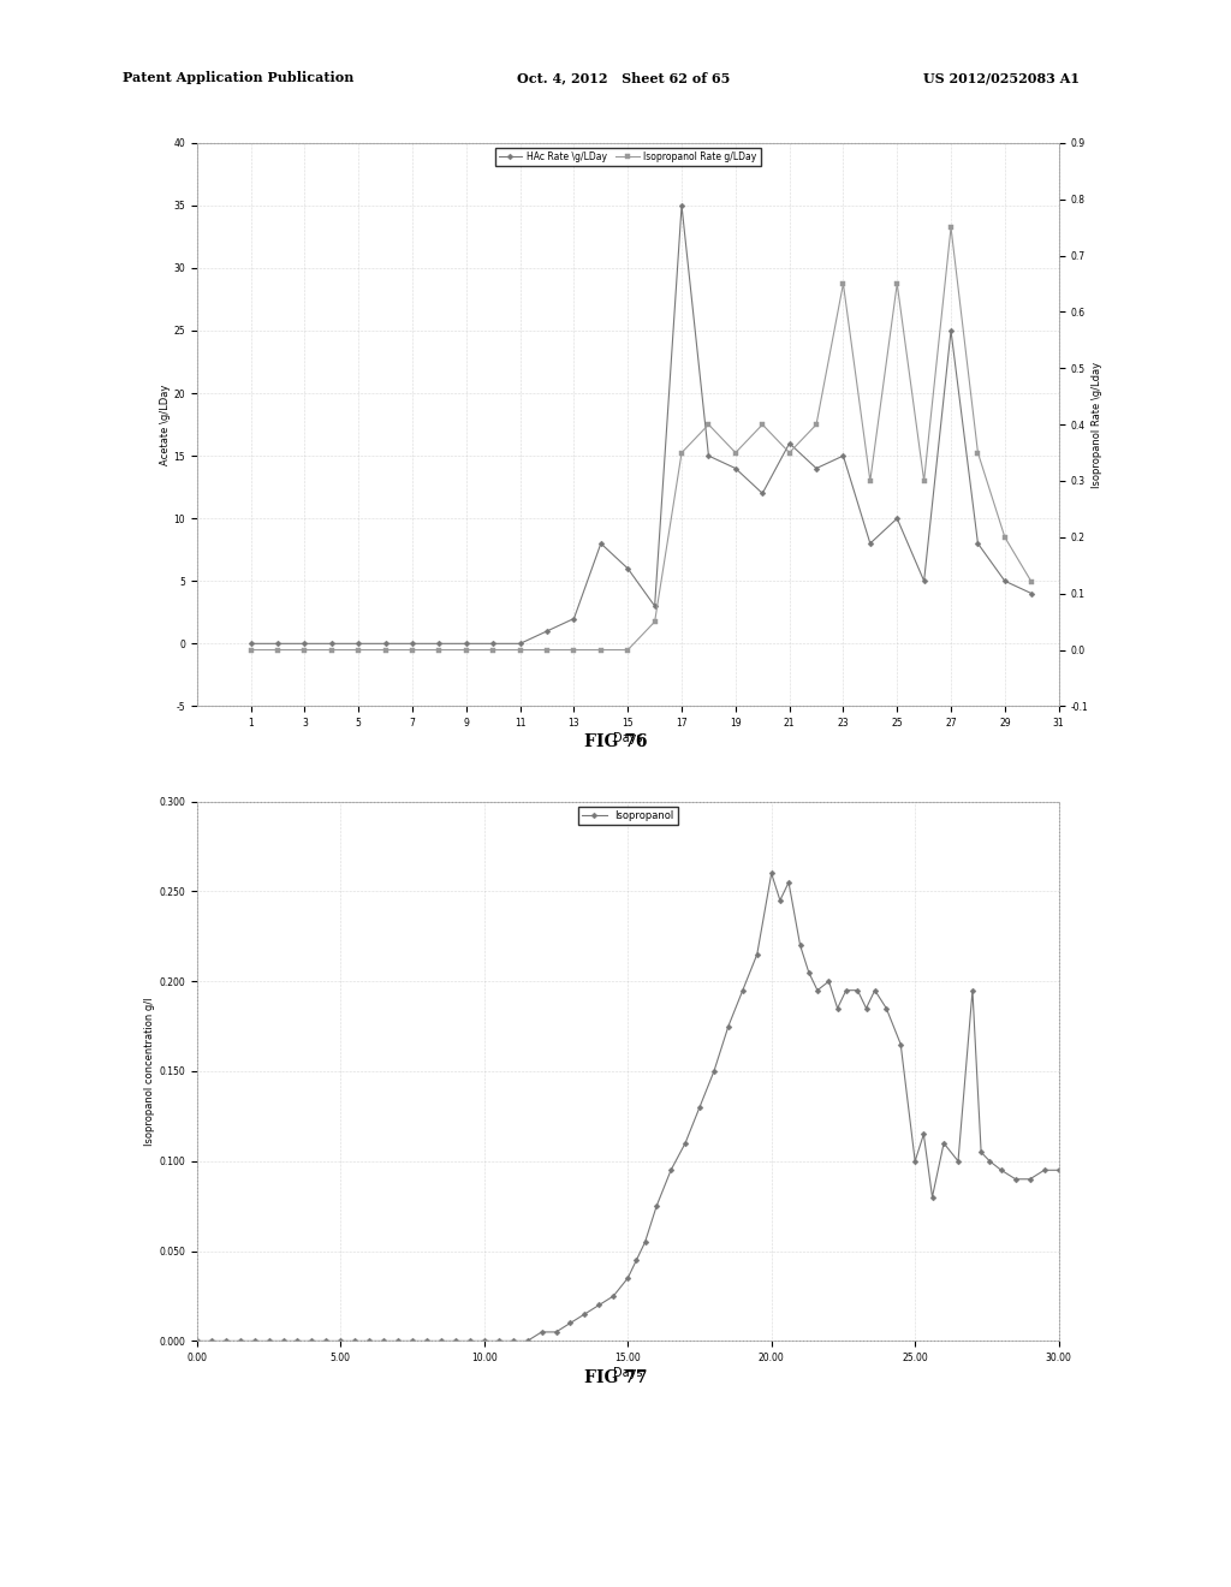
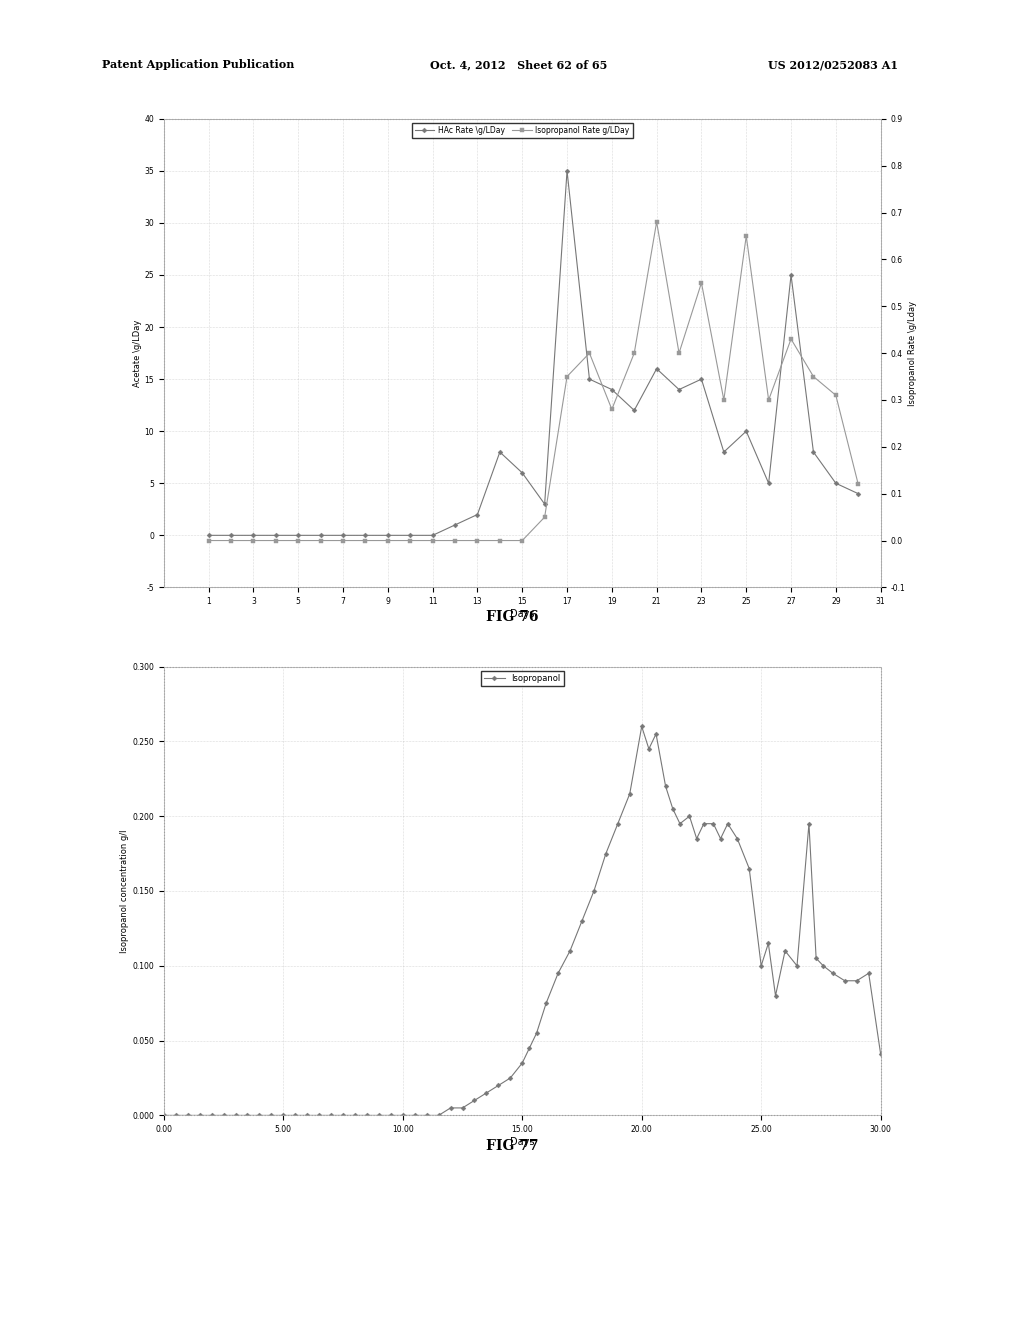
Isopropanol Rate g/LDay/19: 0.35 -> 0.28
Isopropanol Rate g/LDay/21: 0.35 -> 0.68
Isopropanol Rate g/LDay/23: 0.65 -> 0.55
Isopropanol Rate g/LDay/27: 0.75 -> 0.43
Isopropanol Rate g/LDay/29: 0.20 -> 0.31
30.00: 0.095 -> 0.041
